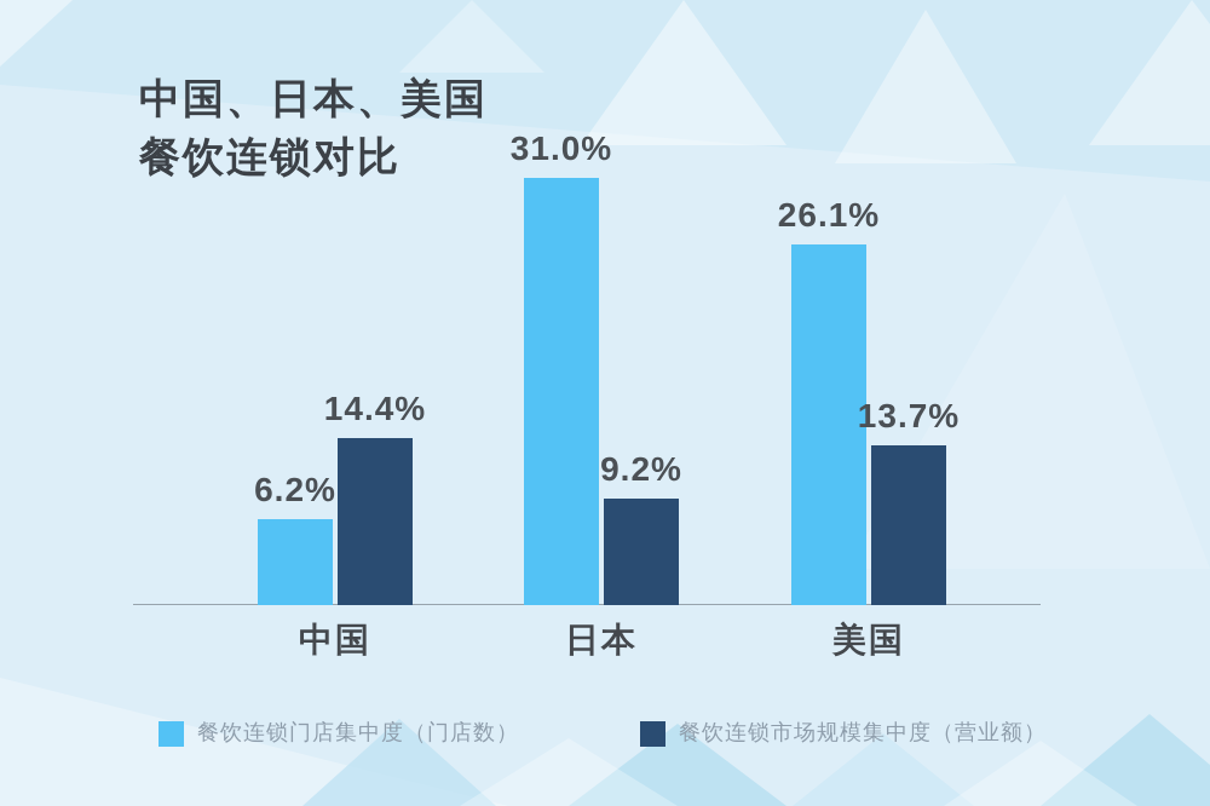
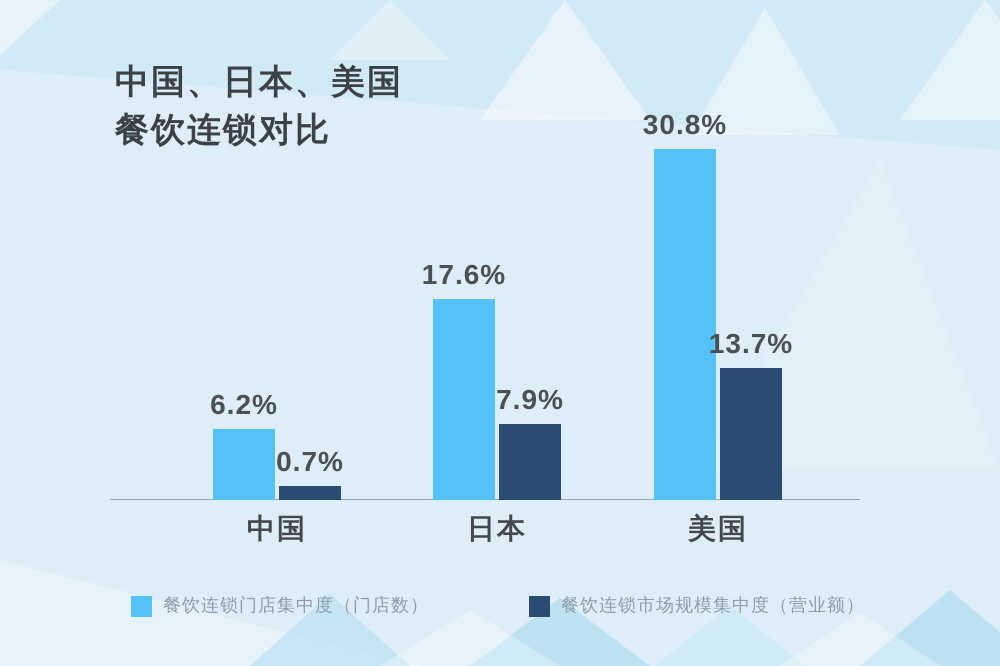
餐饮连锁市场规模集中度（营业额）/中国: 14.4% -> 0.7%
餐饮连锁门店集中度（门店数）/日本: 31.0% -> 17.6%
餐饮连锁市场规模集中度（营业额）/日本: 9.2% -> 7.9%
餐饮连锁门店集中度（门店数）/美国: 26.1% -> 30.8%
